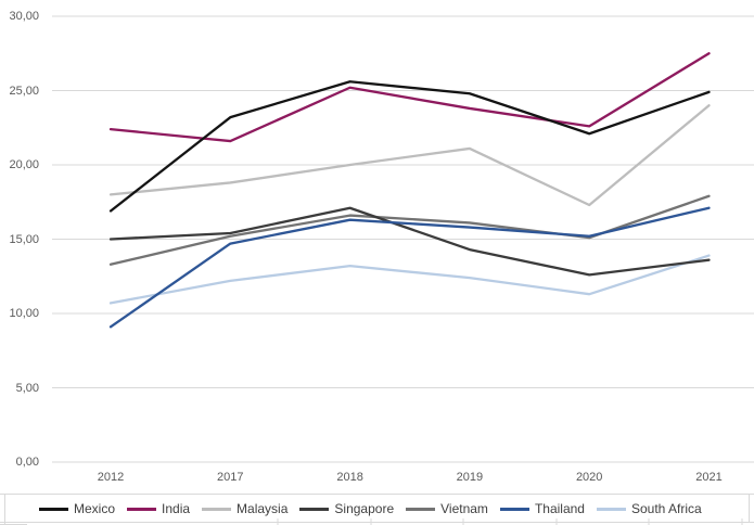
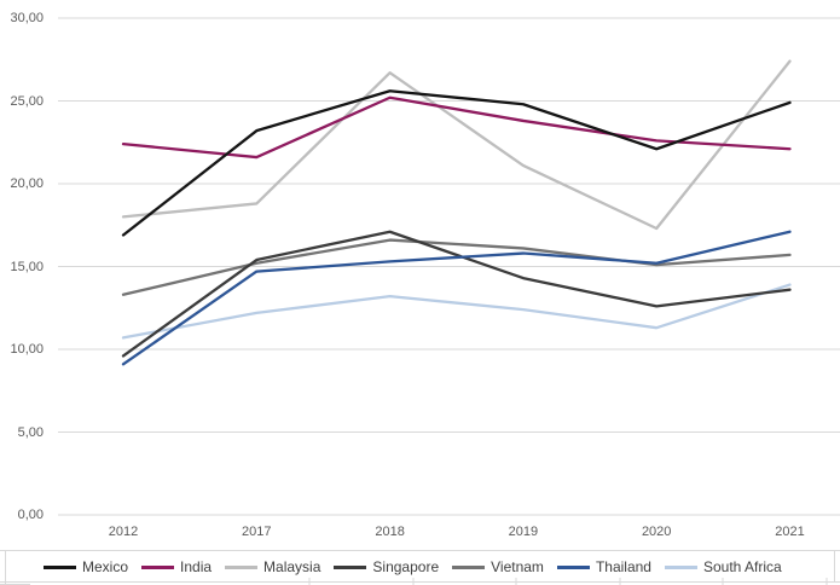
Singapore/2012: 15,0 -> 9,6
Malaysia/2018: 20,0 -> 26,7
Thailand/2018: 16,3 -> 15,3
India/2021: 27,5 -> 22,1
Malaysia/2021: 24,0 -> 27,4
Vietnam/2021: 17,9 -> 15,7
